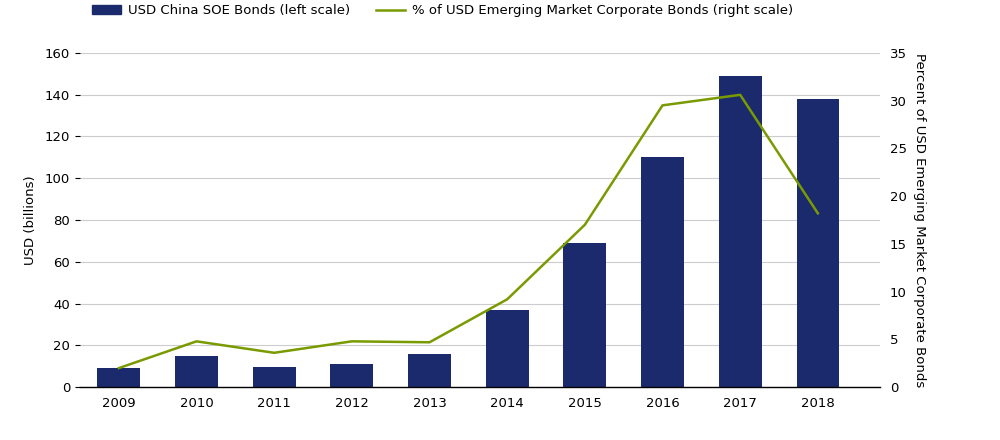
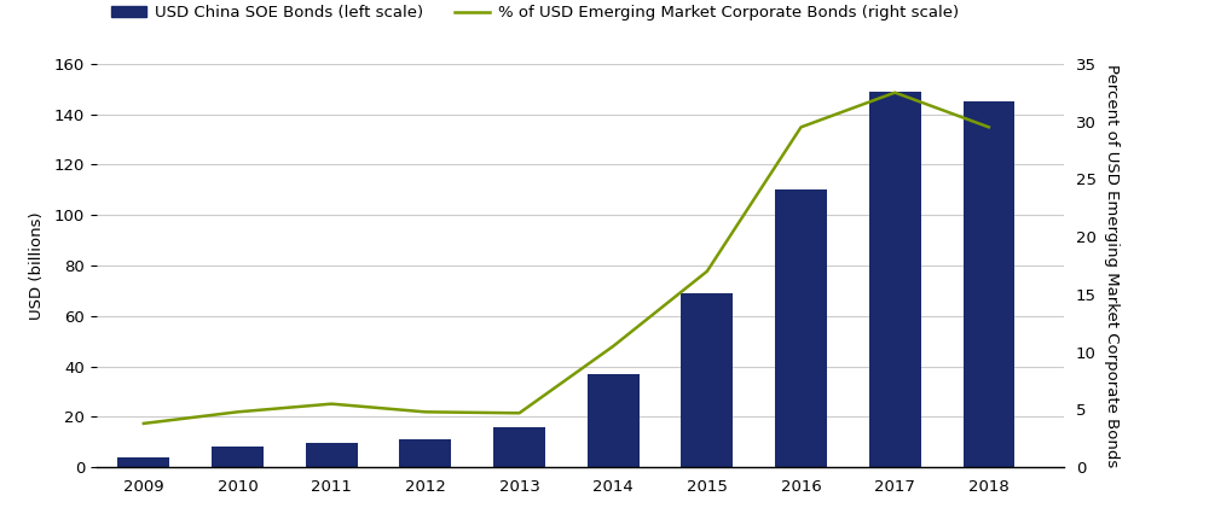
USD China SOE Bonds (left scale)/2009: 9.0 -> 4.0
% of USD Emerging Market Corporate Bonds (right scale)/2009: 2.0 -> 3.8
USD China SOE Bonds (left scale)/2010: 15.0 -> 8.0
% of USD Emerging Market Corporate Bonds (right scale)/2011: 3.6 -> 5.5
% of USD Emerging Market Corporate Bonds (right scale)/2014: 9.2 -> 10.5
% of USD Emerging Market Corporate Bonds (right scale)/2017: 30.6 -> 32.5
USD China SOE Bonds (left scale)/2018: 138.0 -> 145.0
% of USD Emerging Market Corporate Bonds (right scale)/2018: 18.2 -> 29.5
